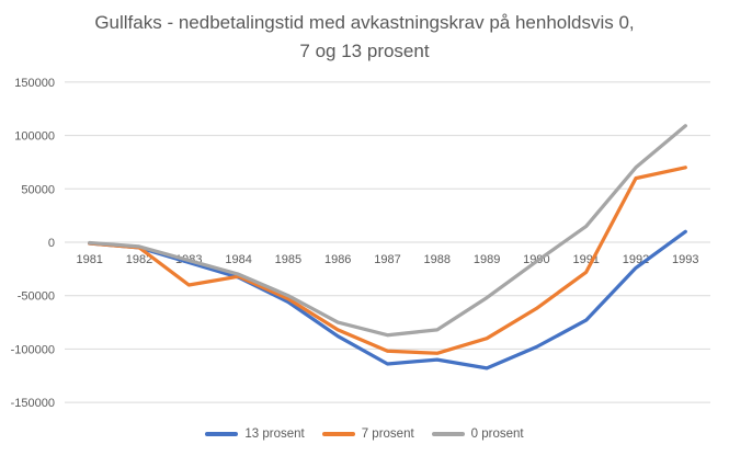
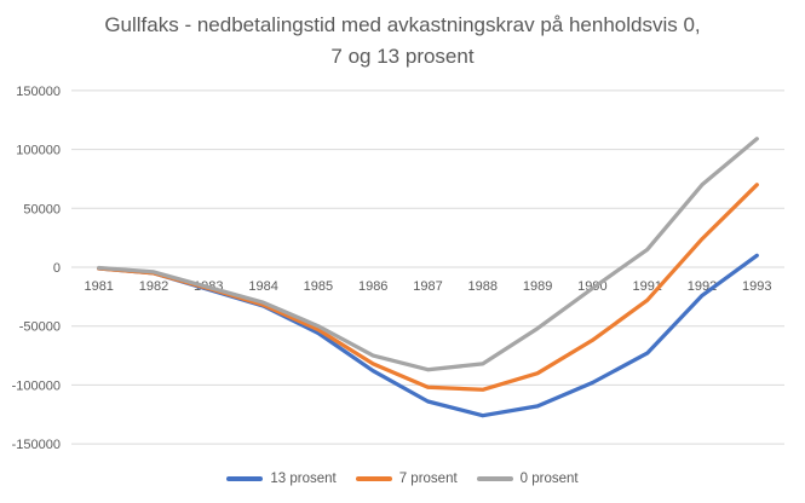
7 prosent/1983: -40000 -> -20000
13 prosent/1988: -110000 -> -130000
7 prosent/1992: 60000 -> 20000
